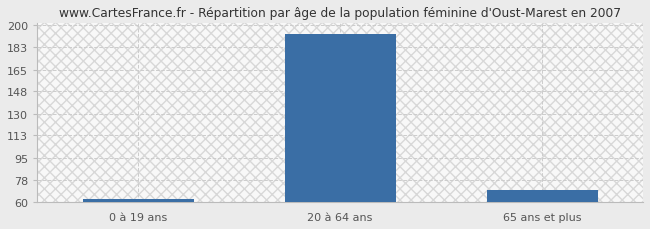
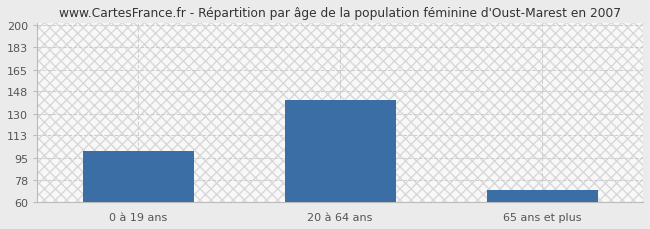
0 à 19 ans: 63 -> 101
20 à 64 ans: 193 -> 141
